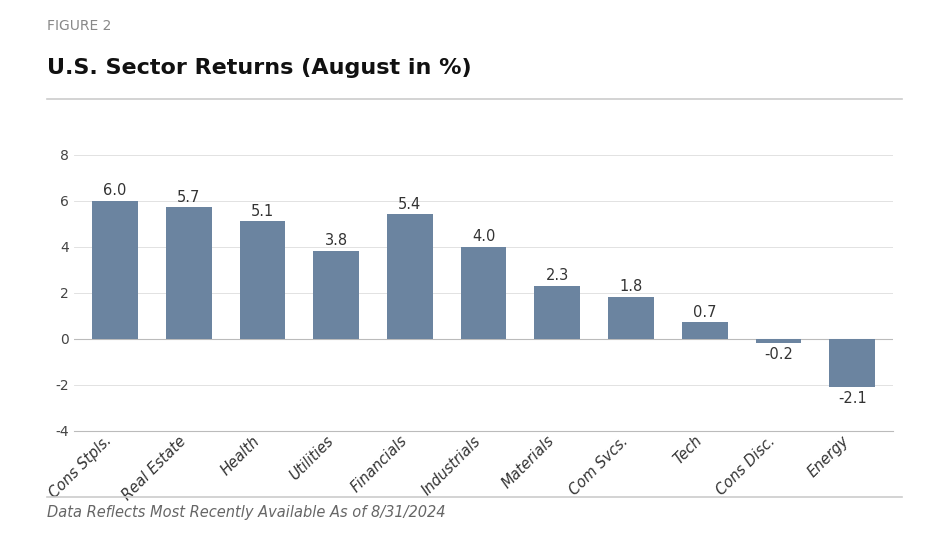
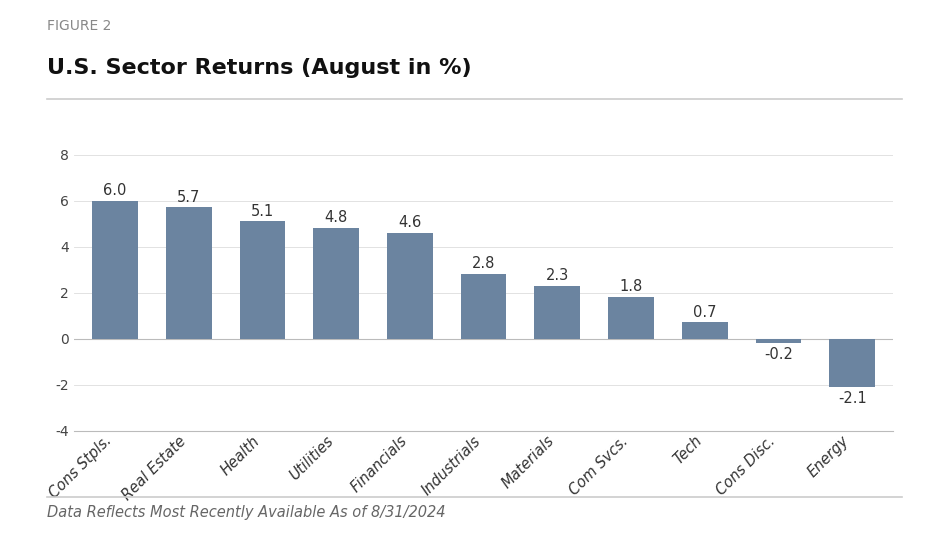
Utilities: 3.8 -> 4.8
Financials: 5.4 -> 4.6
Industrials: 4.0 -> 2.8
